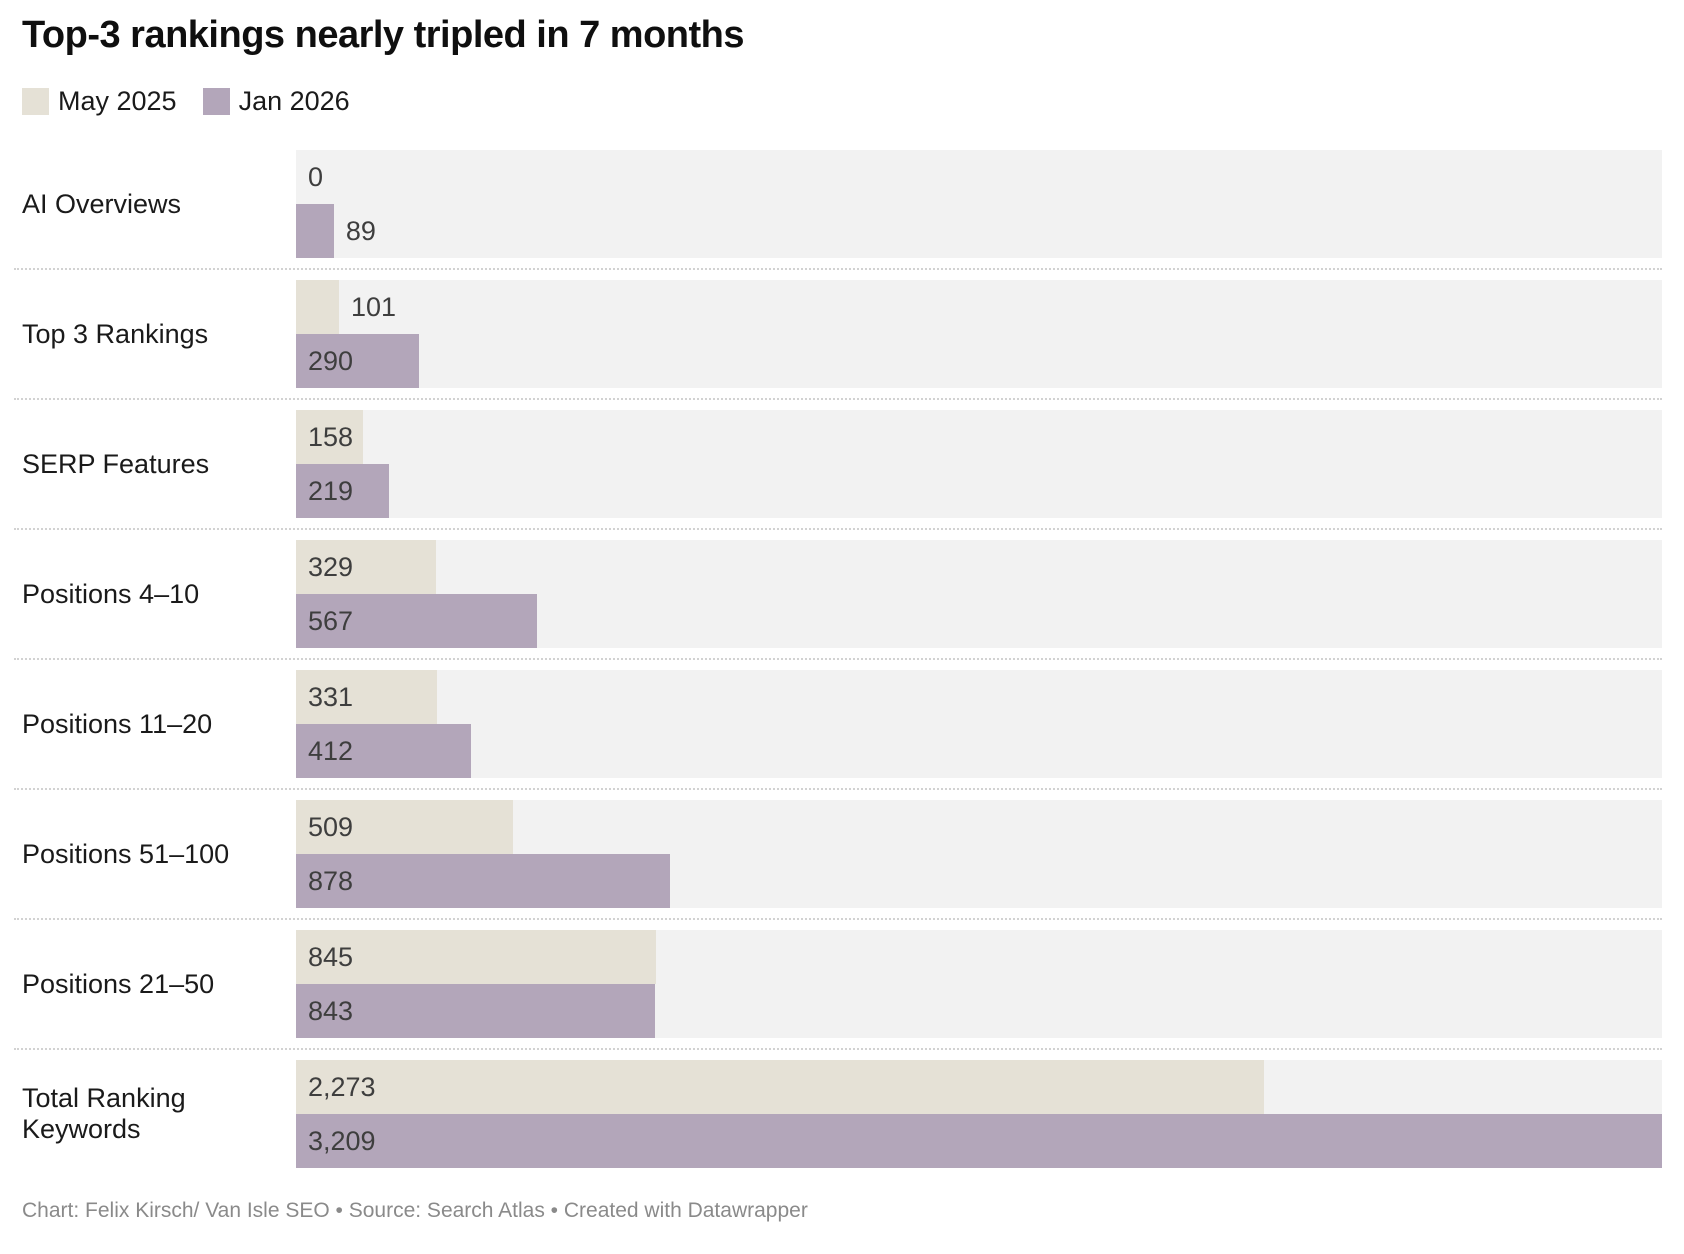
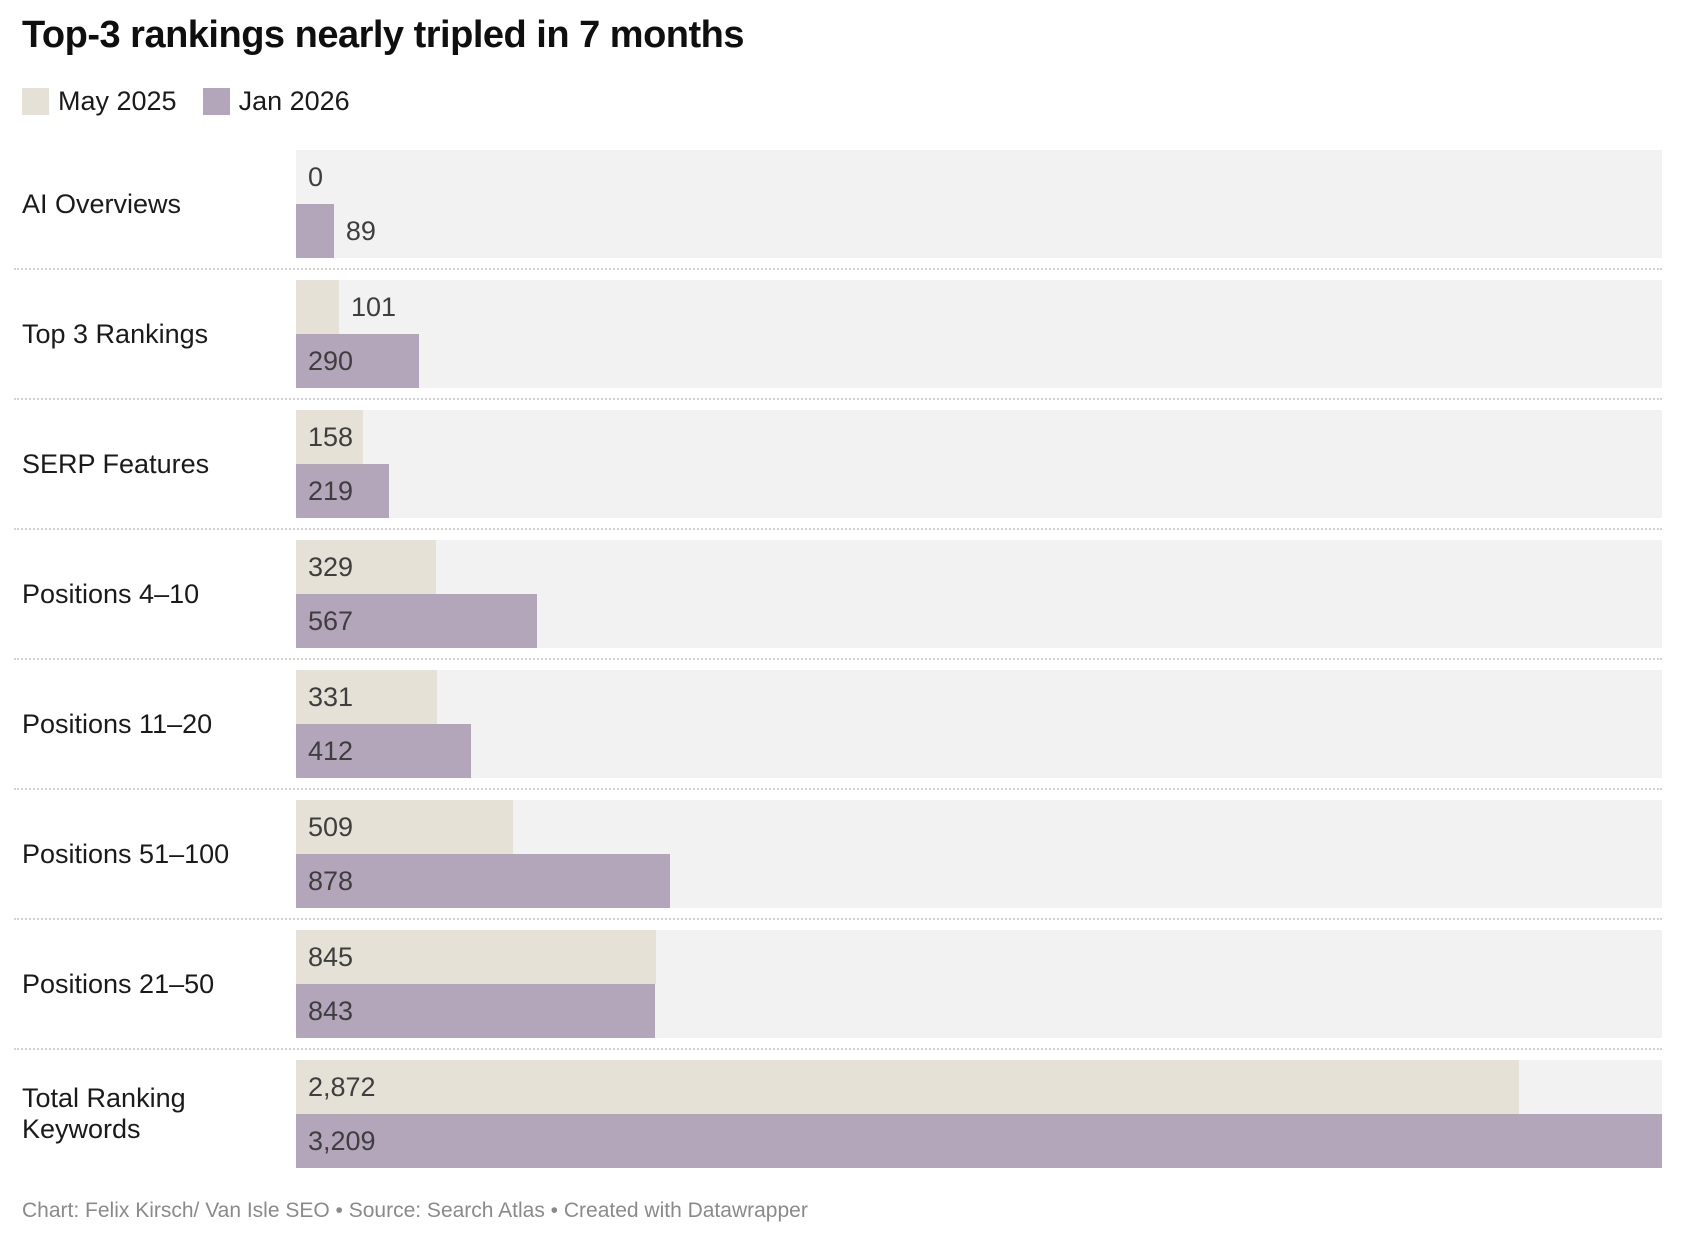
May 2025/Total Ranking Keywords: 2,273 -> 2,872
